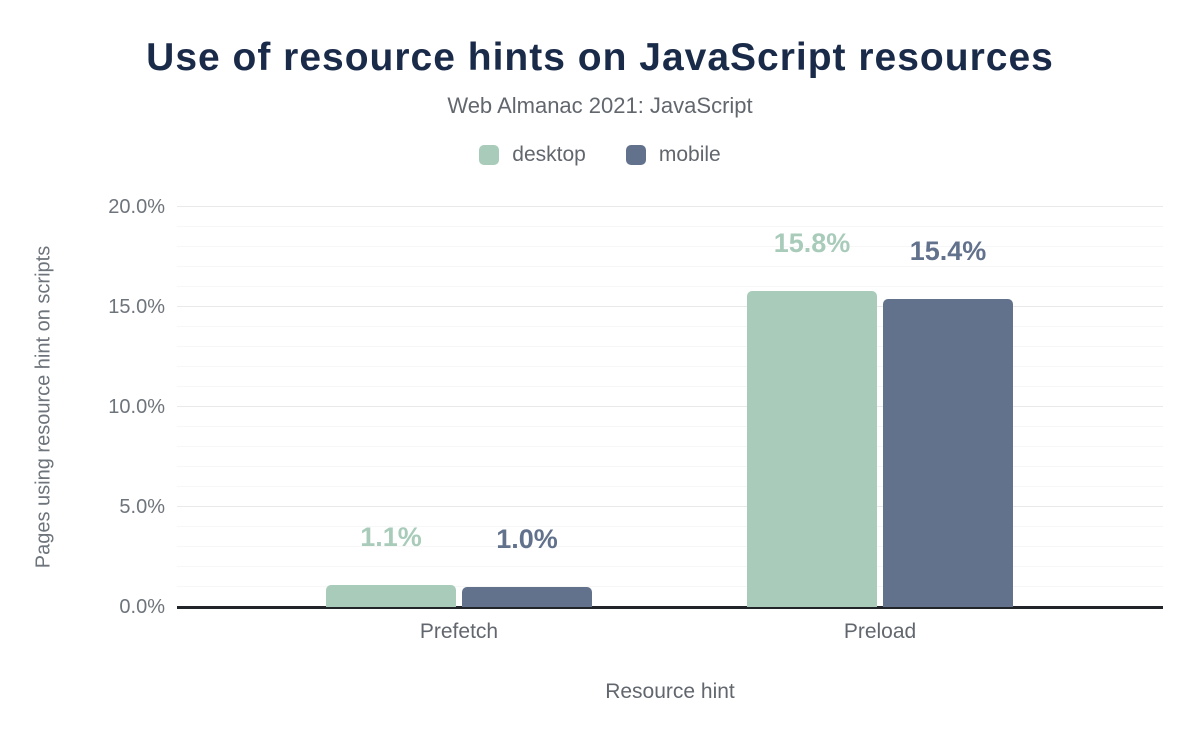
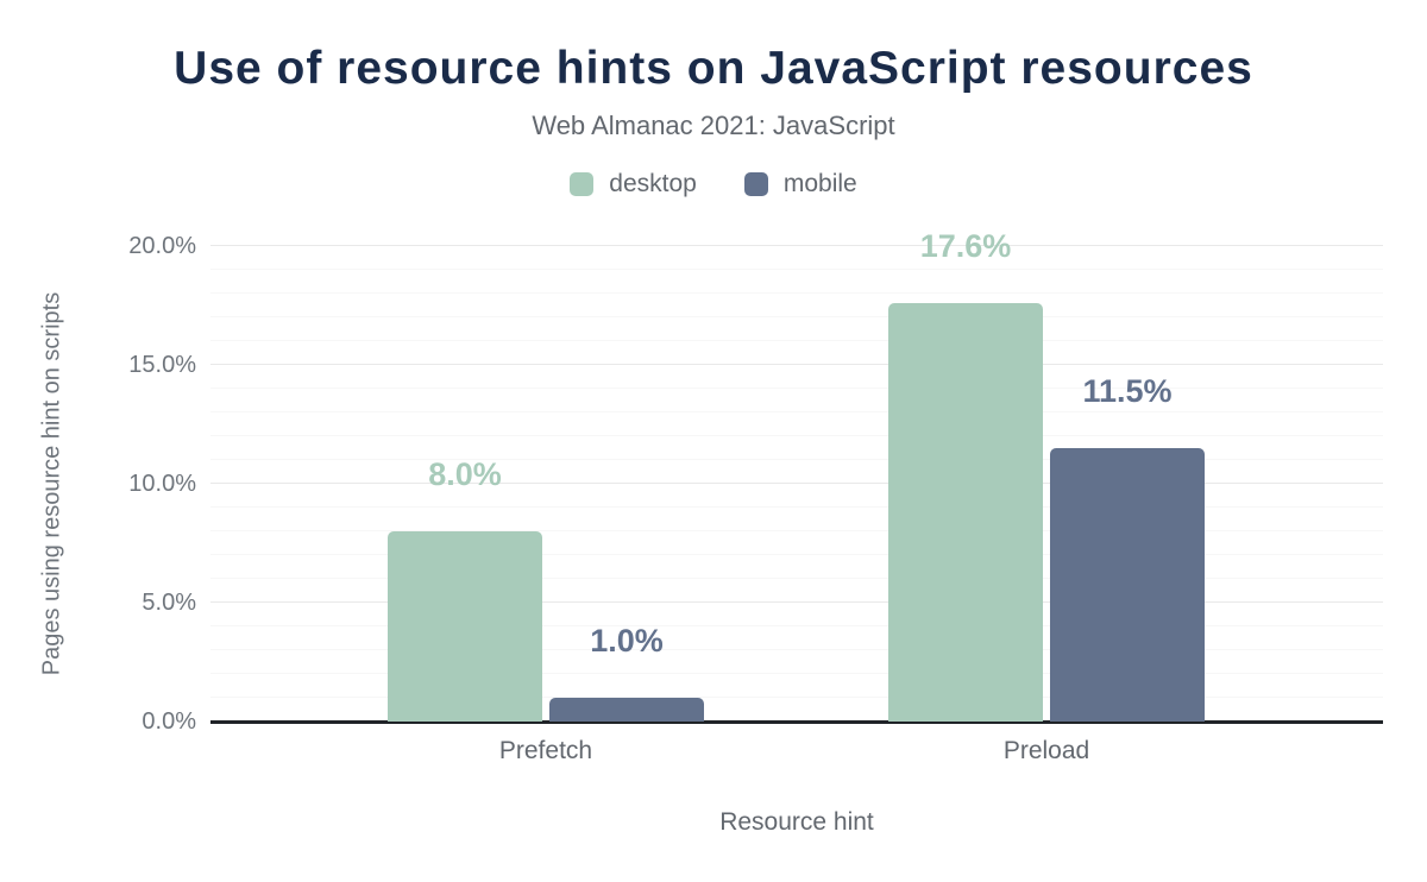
desktop/Prefetch: 1.1% -> 8.0%
desktop/Preload: 15.8% -> 17.6%
mobile/Preload: 15.4% -> 11.5%
